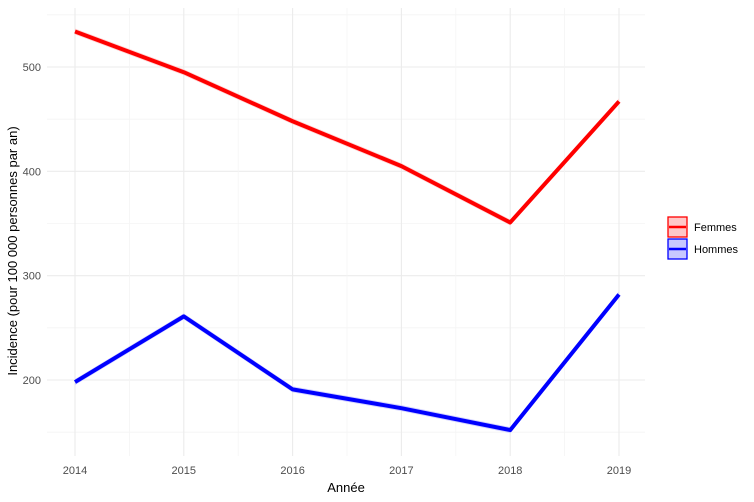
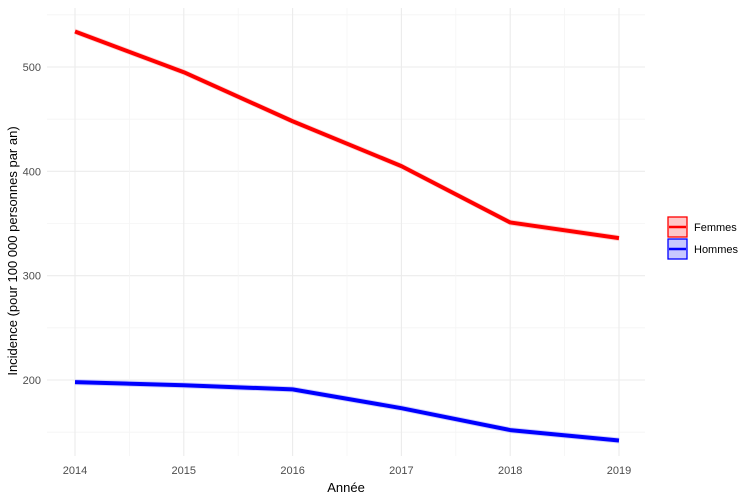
Hommes/2015: 261 -> 195
Femmes/2019: 467 -> 336
Hommes/2019: 282 -> 142
